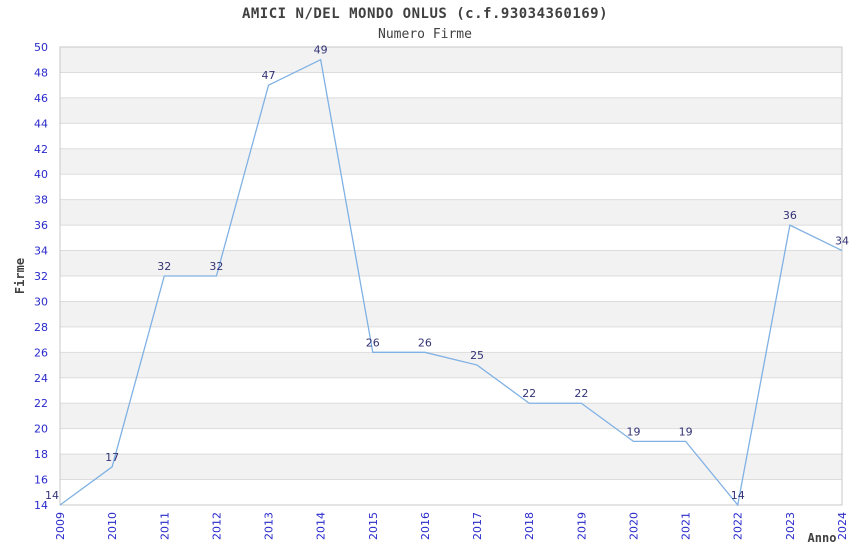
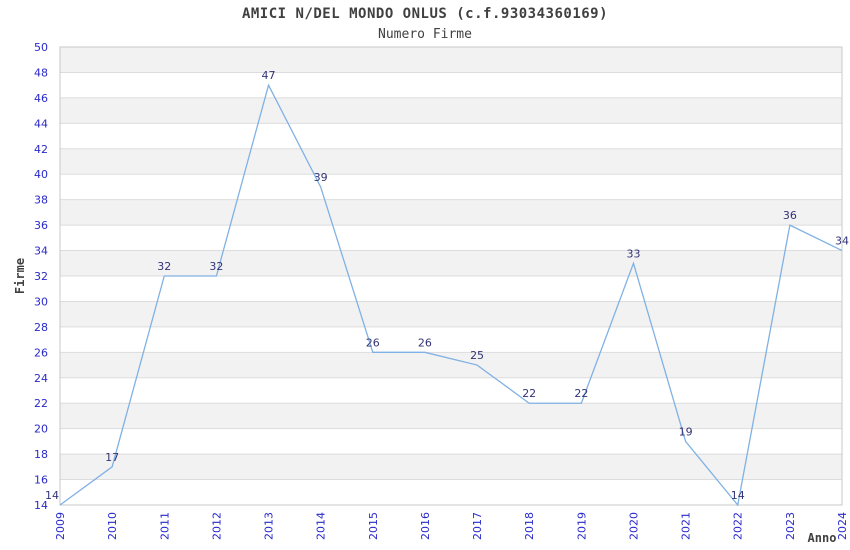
2014: 49 -> 39
2020: 19 -> 33
